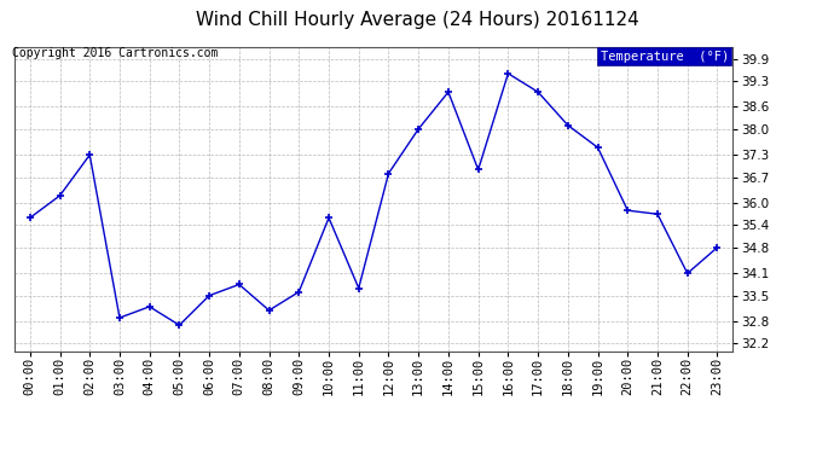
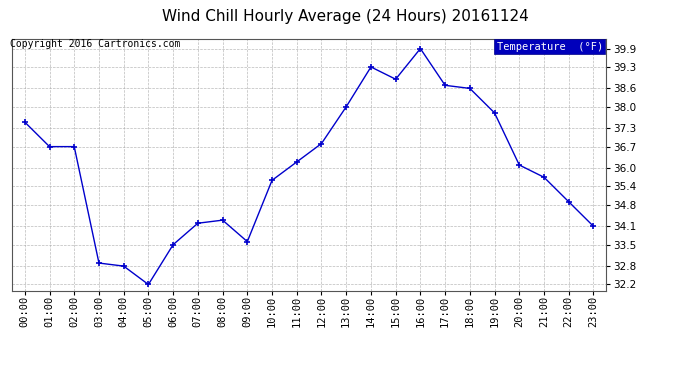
00:00: 35.6 -> 37.5
01:00: 36.2 -> 36.7
02:00: 37.3 -> 36.7
04:00: 33.2 -> 32.8
05:00: 32.7 -> 32.2
07:00: 33.8 -> 34.2
08:00: 33.1 -> 34.3
11:00: 33.7 -> 36.2
14:00: 39.0 -> 39.3
15:00: 36.9 -> 38.9
16:00: 39.5 -> 39.9
17:00: 39.0 -> 38.7
18:00: 38.1 -> 38.6
19:00: 37.5 -> 37.8
20:00: 35.8 -> 36.1
22:00: 34.1 -> 34.9
23:00: 34.8 -> 34.1
